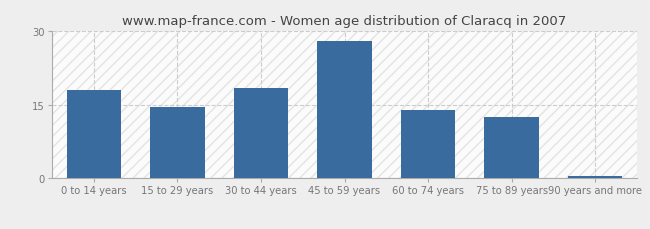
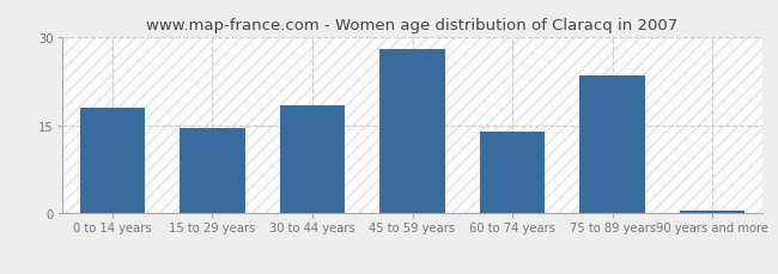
75 to 89 years: 12.5 -> 23.5
